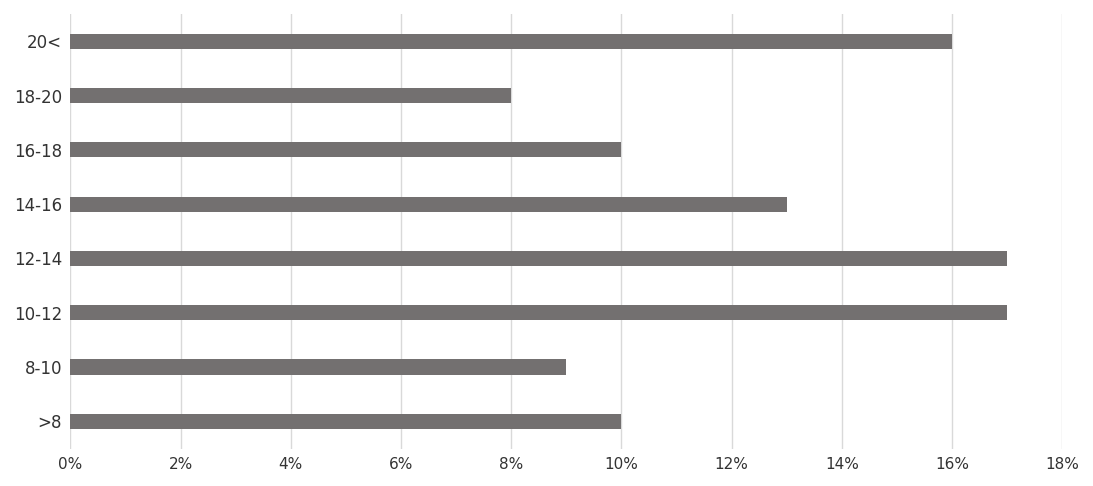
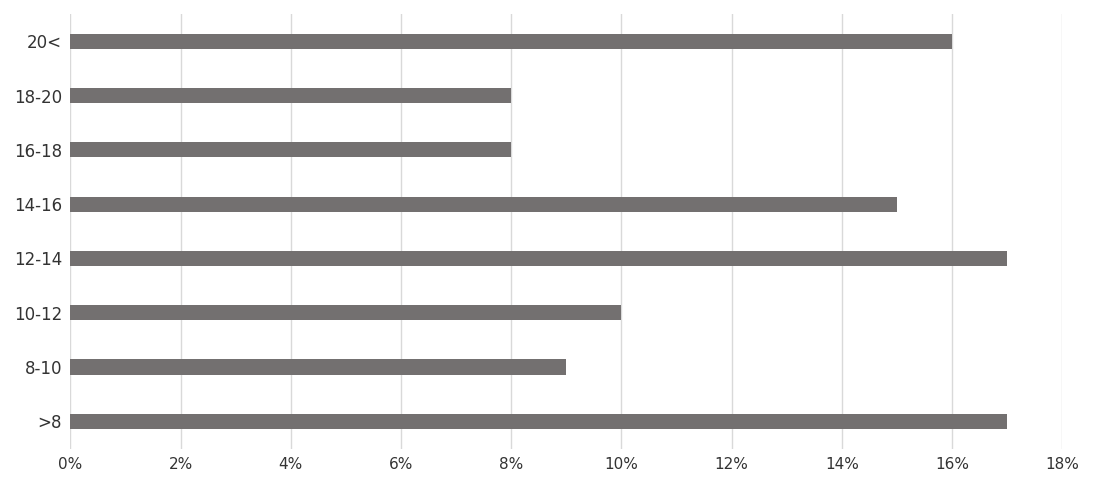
16-18: 10% -> 8%
14-16: 13% -> 15%
10-12: 17% -> 10%
>8: 10% -> 17%
